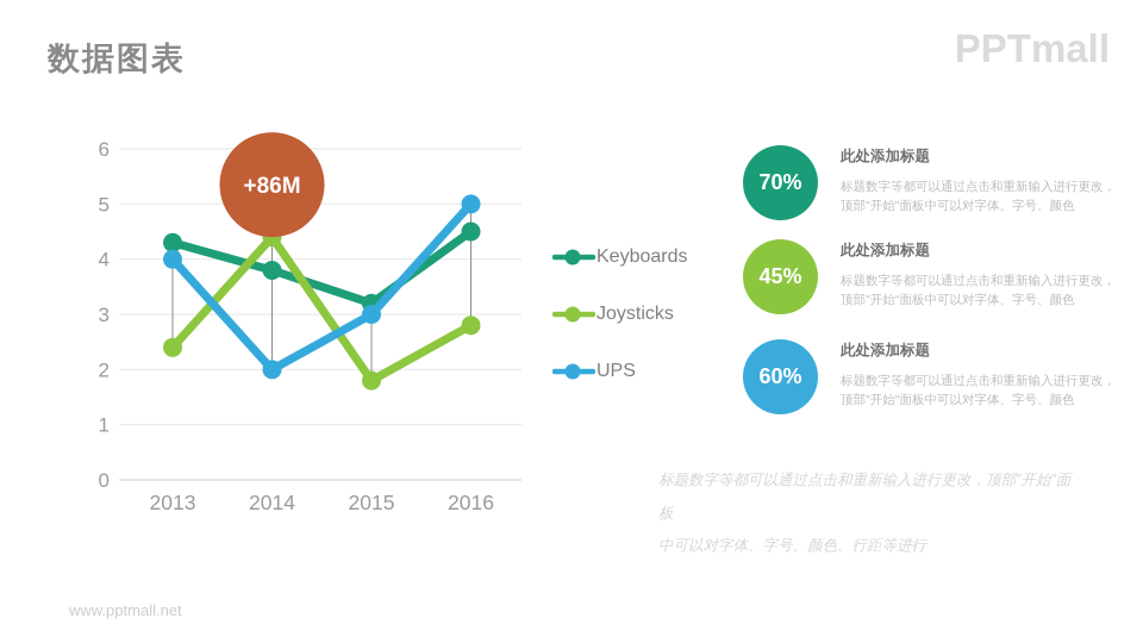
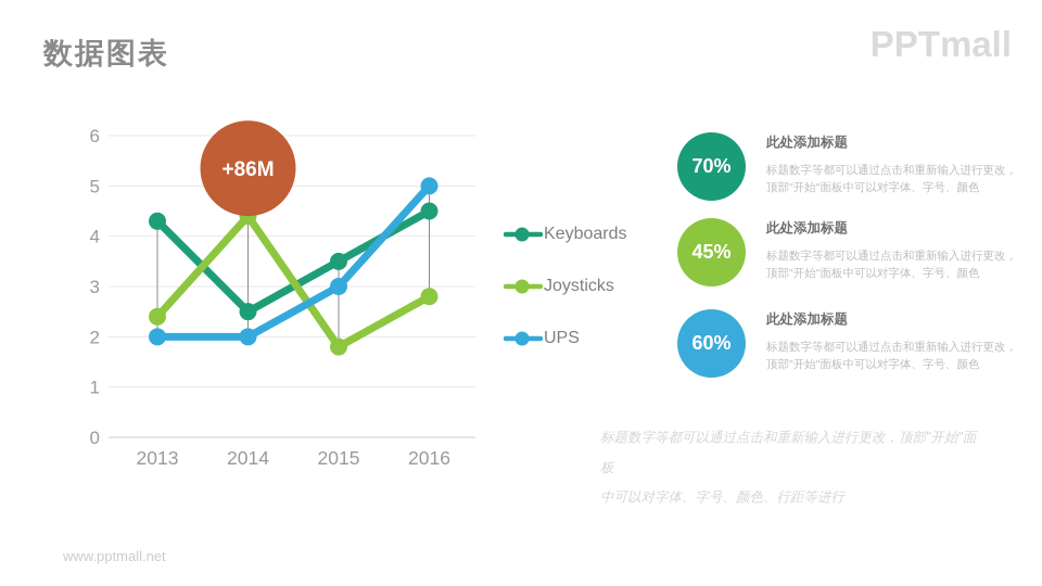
UPS/2013: 4 -> 2
Keyboards/2014: 3.8 -> 2.5
Keyboards/2015: 3.2 -> 3.5
